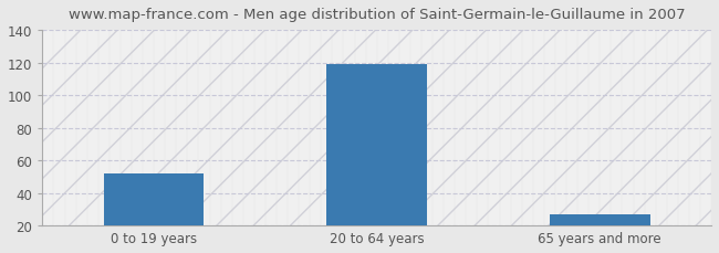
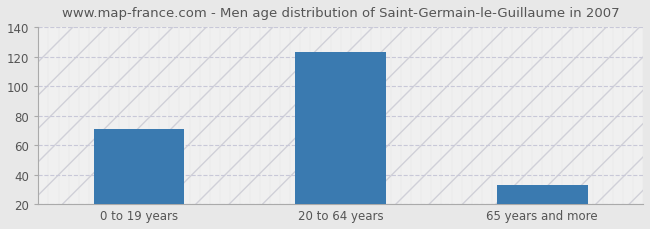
0 to 19 years: 52 -> 71
20 to 64 years: 119 -> 123
65 years and more: 27 -> 33
